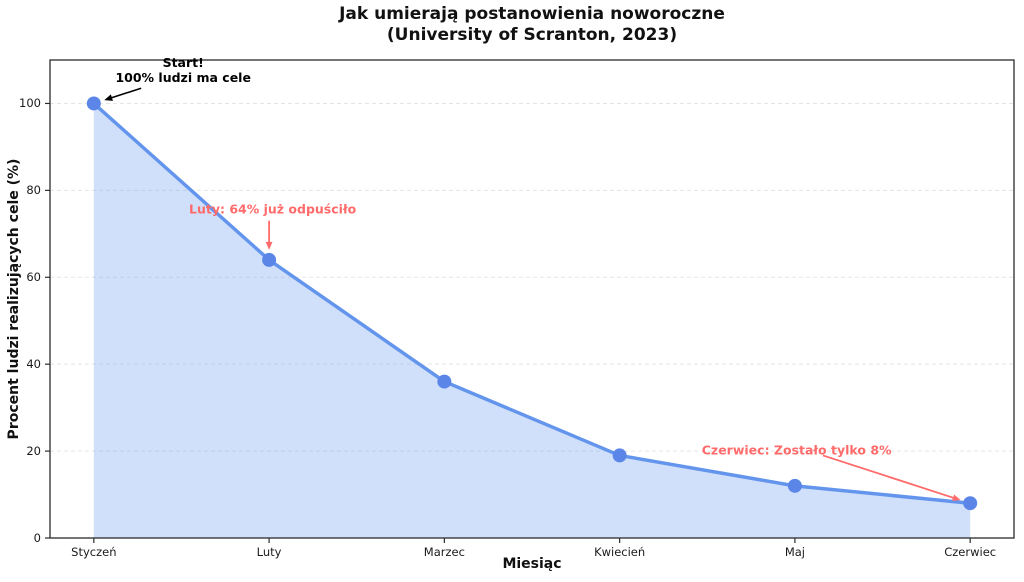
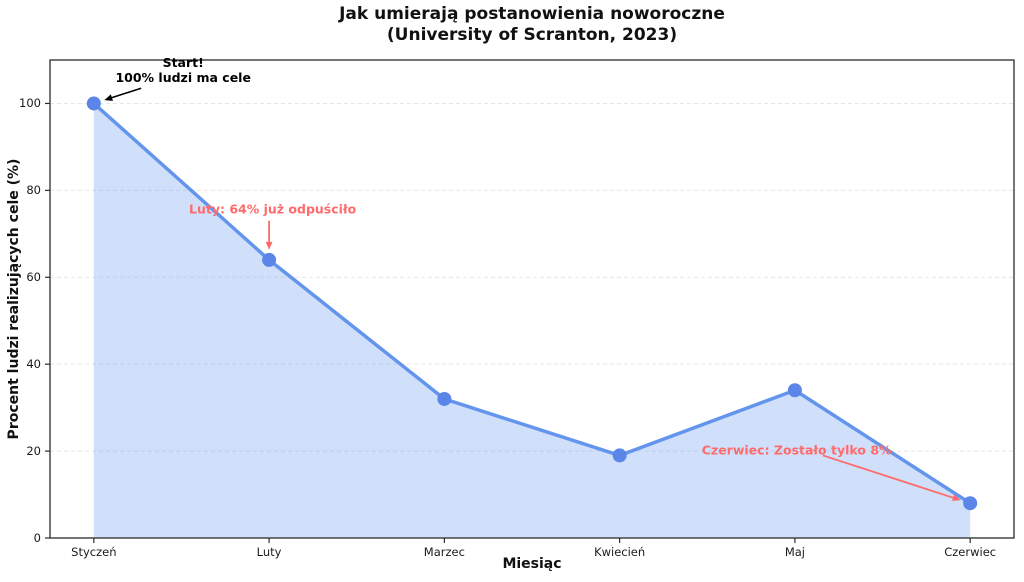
Marzec: 36 -> 32
Maj: 12 -> 34
